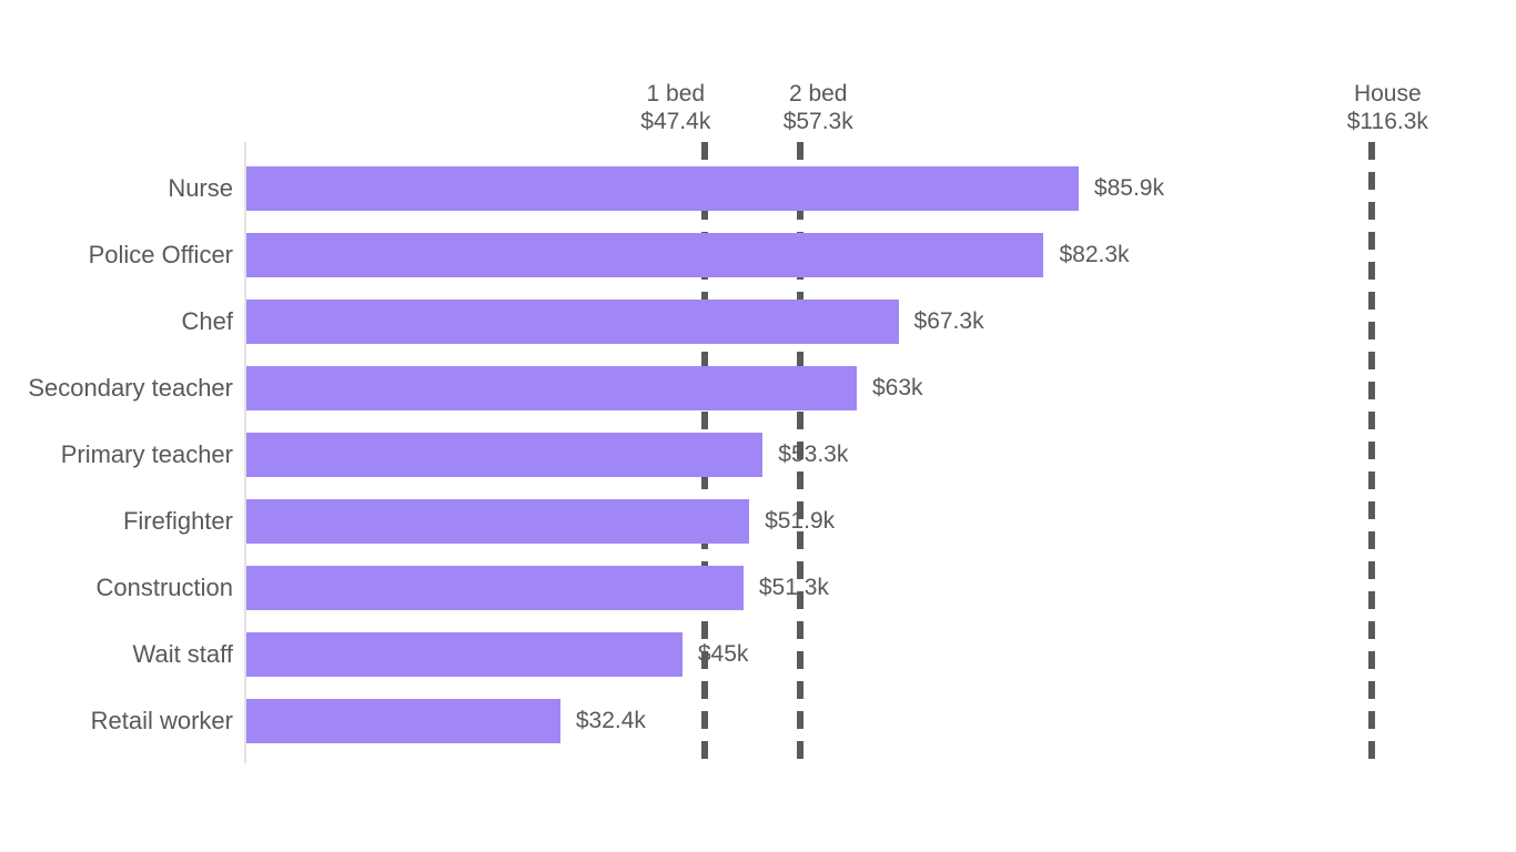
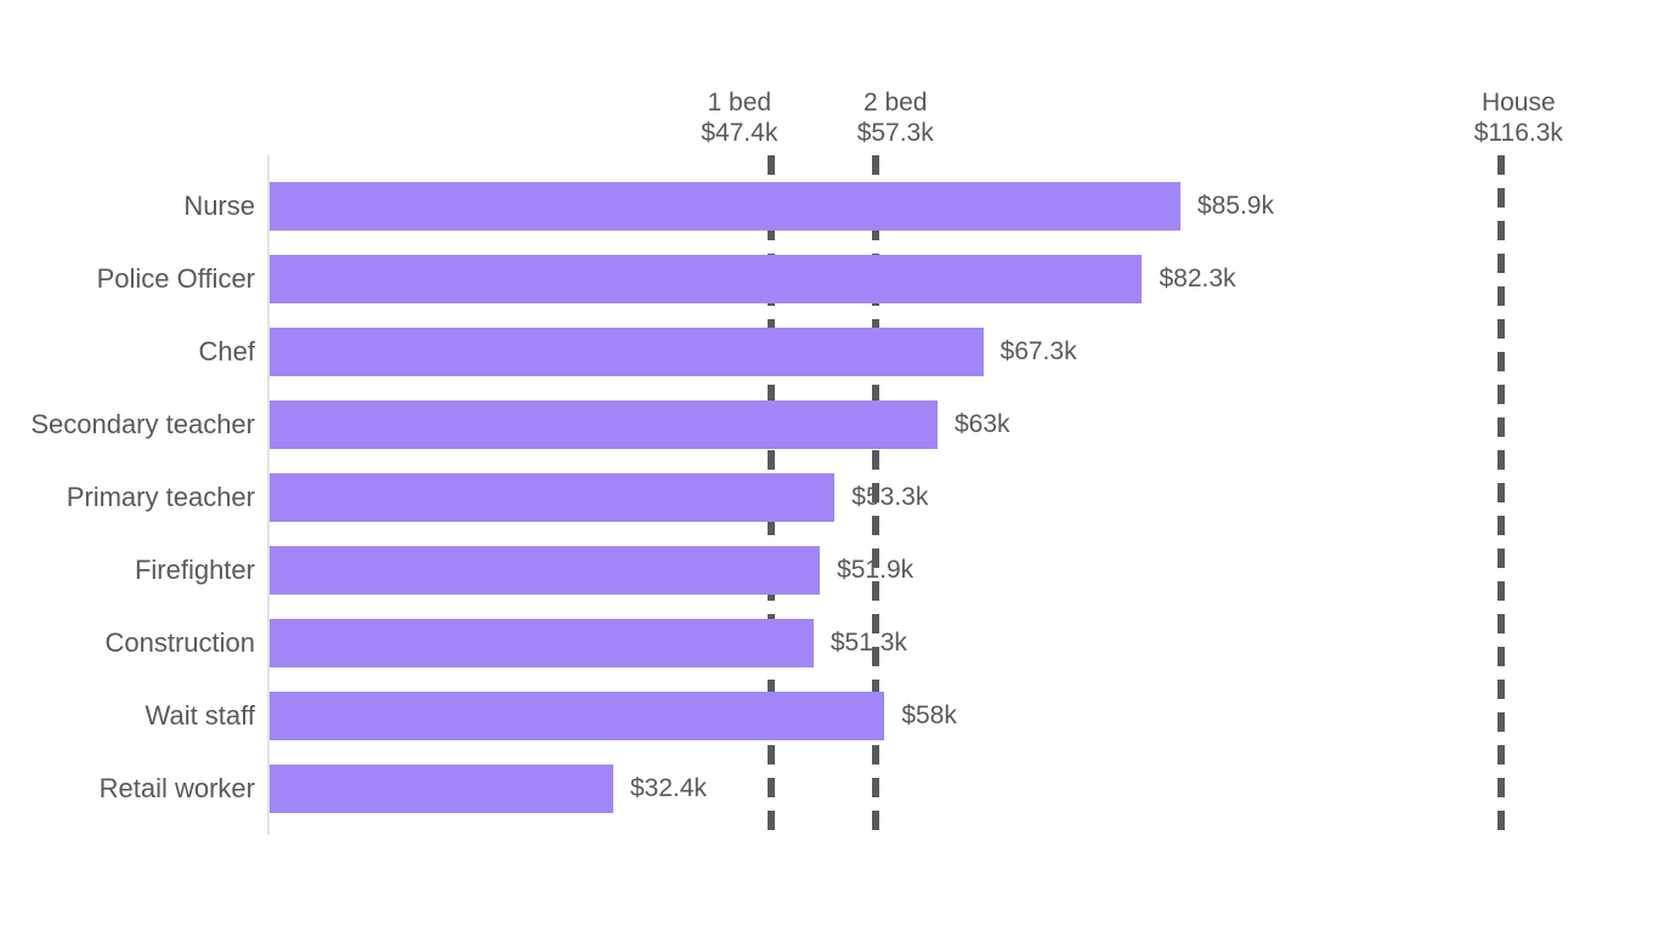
Wait staff: $45k -> $58k
